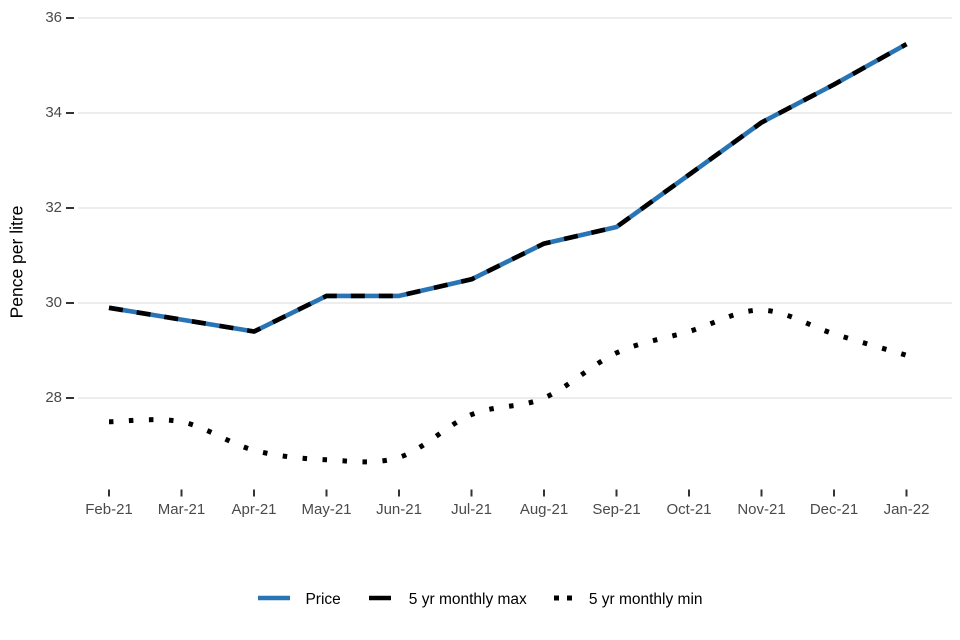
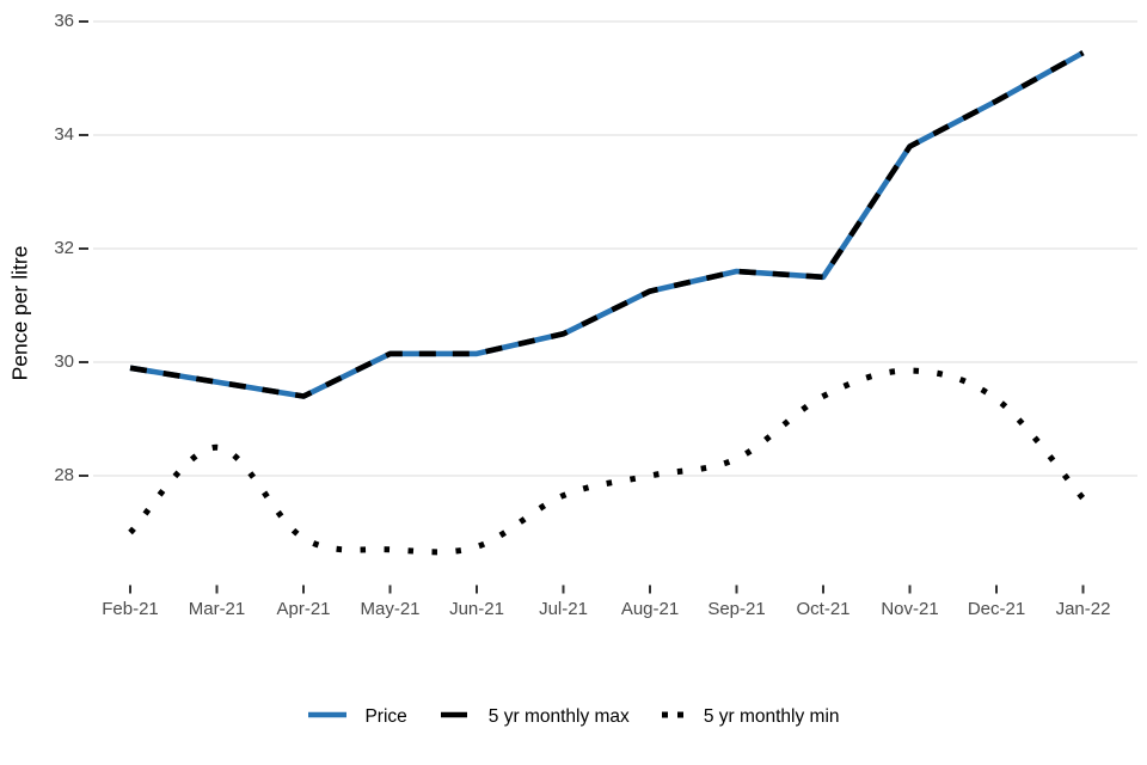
5 yr monthly min/Feb-21: 27.5 -> 27.0
5 yr monthly min/Mar-21: 27.5 -> 28.5
5 yr monthly min/Sep-21: 28.9 -> 28.3
Price/Oct-21: 32.7 -> 31.5
5 yr monthly min/Jan-22: 28.9 -> 27.6
